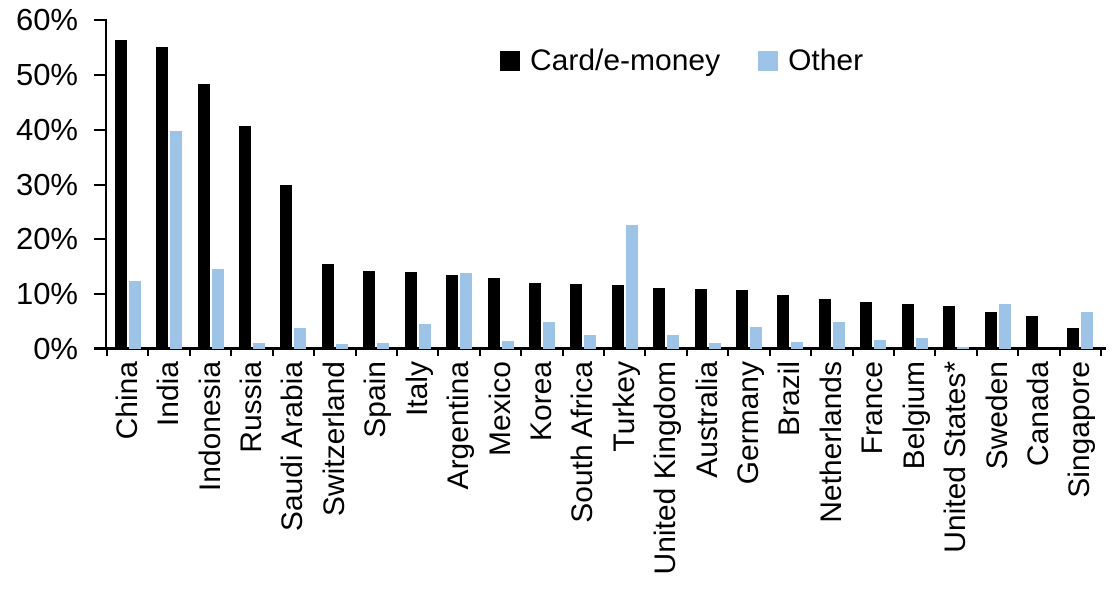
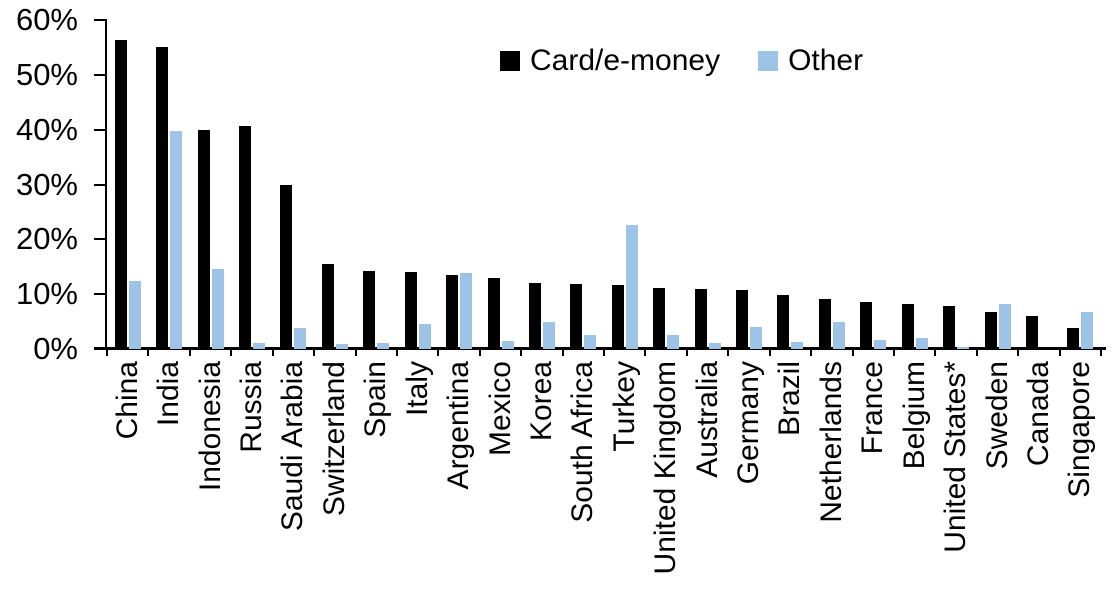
Card/e-money/Indonesia: 48% -> 40%
